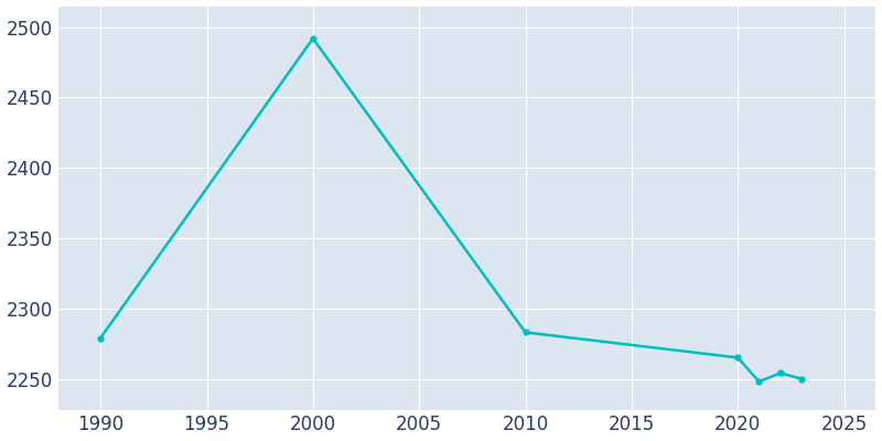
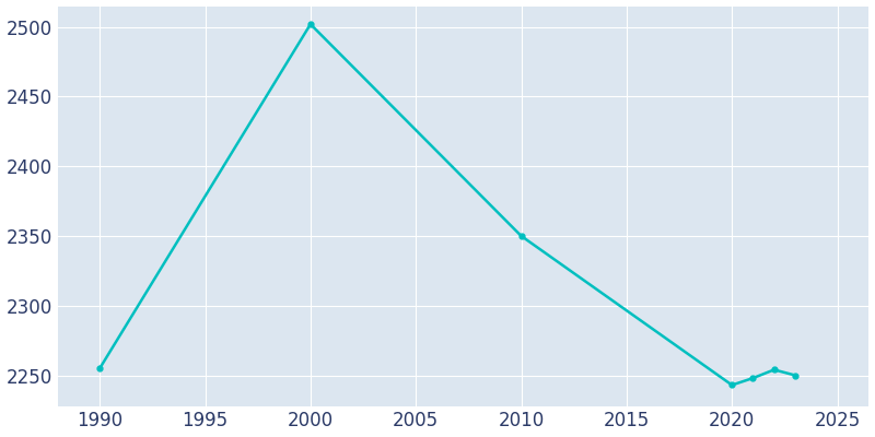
1990: 2279 -> 2255
2000: 2492 -> 2502
2010: 2283 -> 2350
2020: 2265 -> 2243
